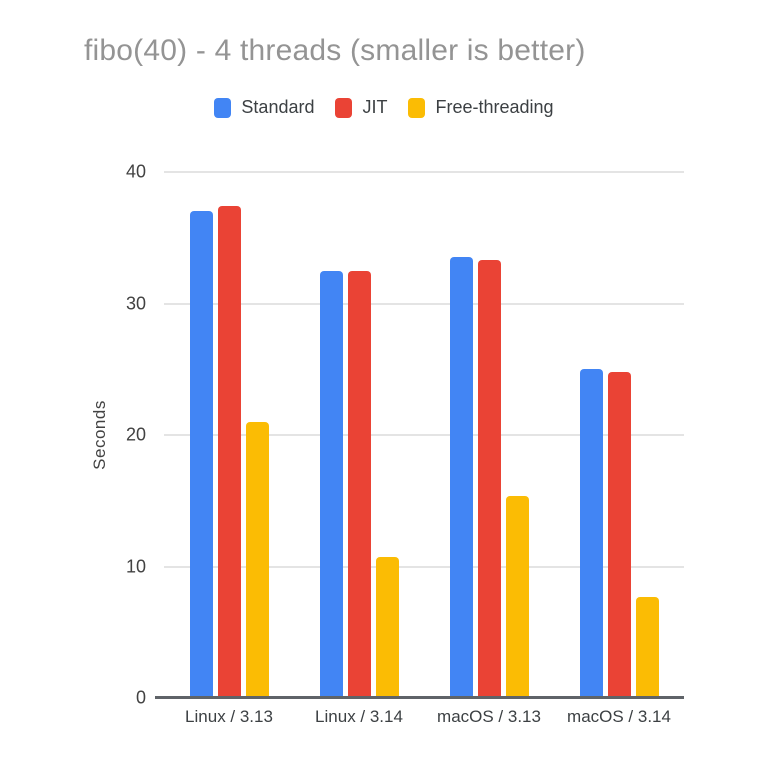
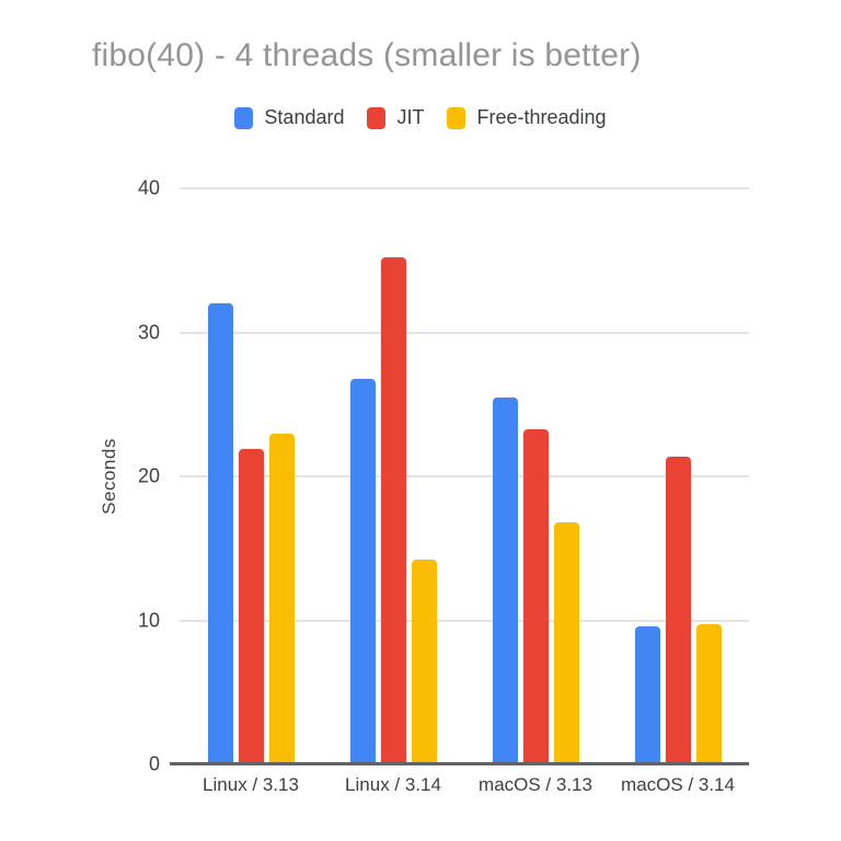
Standard/Linux / 3.13: 37.0 -> 32.0
JIT/Linux / 3.13: 37.4 -> 21.9
Free-threading/Linux / 3.13: 21.0 -> 23.0
Standard/Linux / 3.14: 32.5 -> 26.8
JIT/Linux / 3.14: 32.5 -> 35.2
Free-threading/Linux / 3.14: 10.7 -> 14.2
Standard/macOS / 3.13: 33.5 -> 25.5
JIT/macOS / 3.13: 33.3 -> 23.3
Free-threading/macOS / 3.13: 15.4 -> 16.8
Standard/macOS / 3.14: 25.0 -> 9.6
JIT/macOS / 3.14: 24.8 -> 21.4
Free-threading/macOS / 3.14: 7.7 -> 9.7
